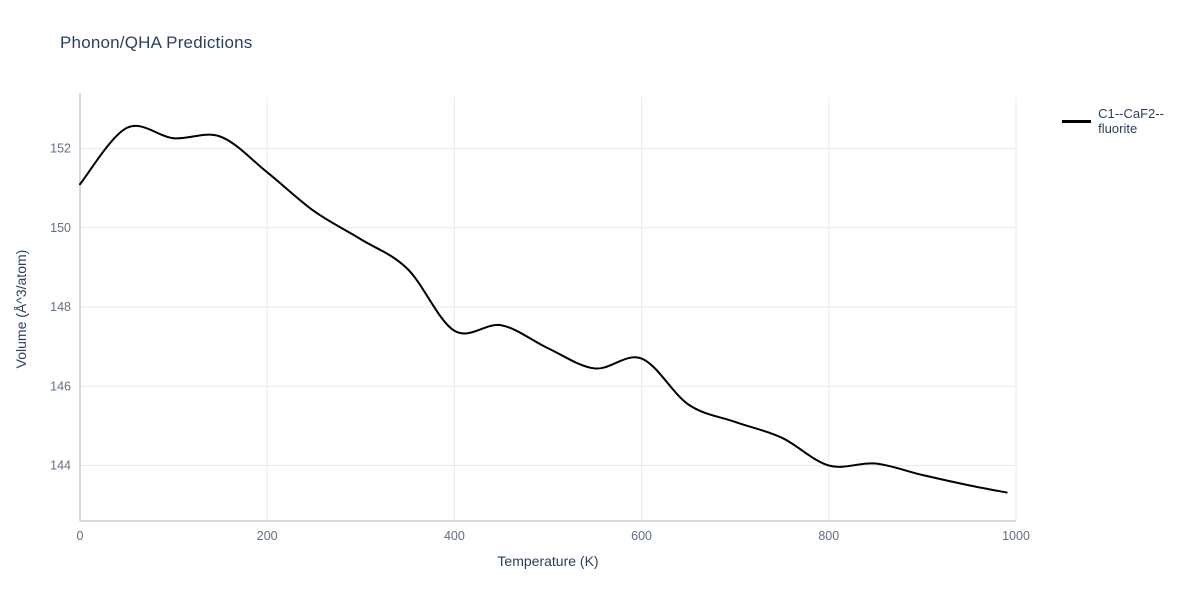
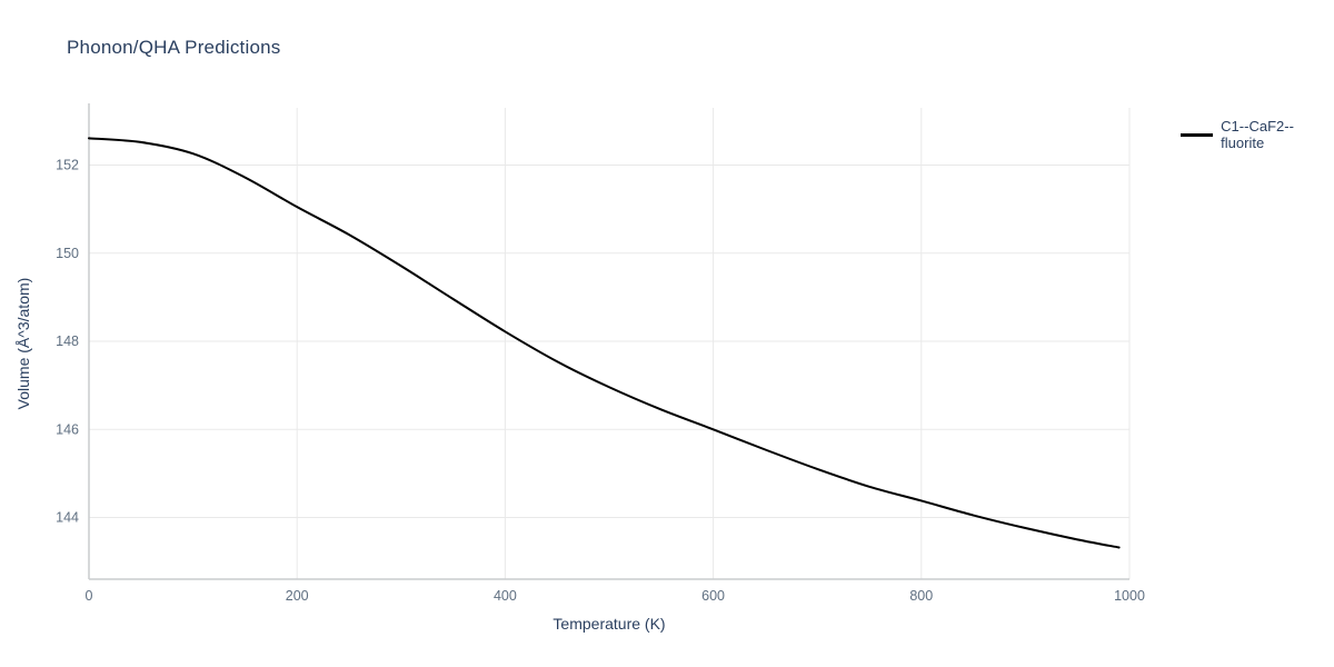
0: 151.1 -> 152.6
150: 152.3 -> 151.7
200: 151.4 -> 151.1
400: 147.4 -> 148.2
600: 146.7 -> 146.0
800: 144.0 -> 144.4
